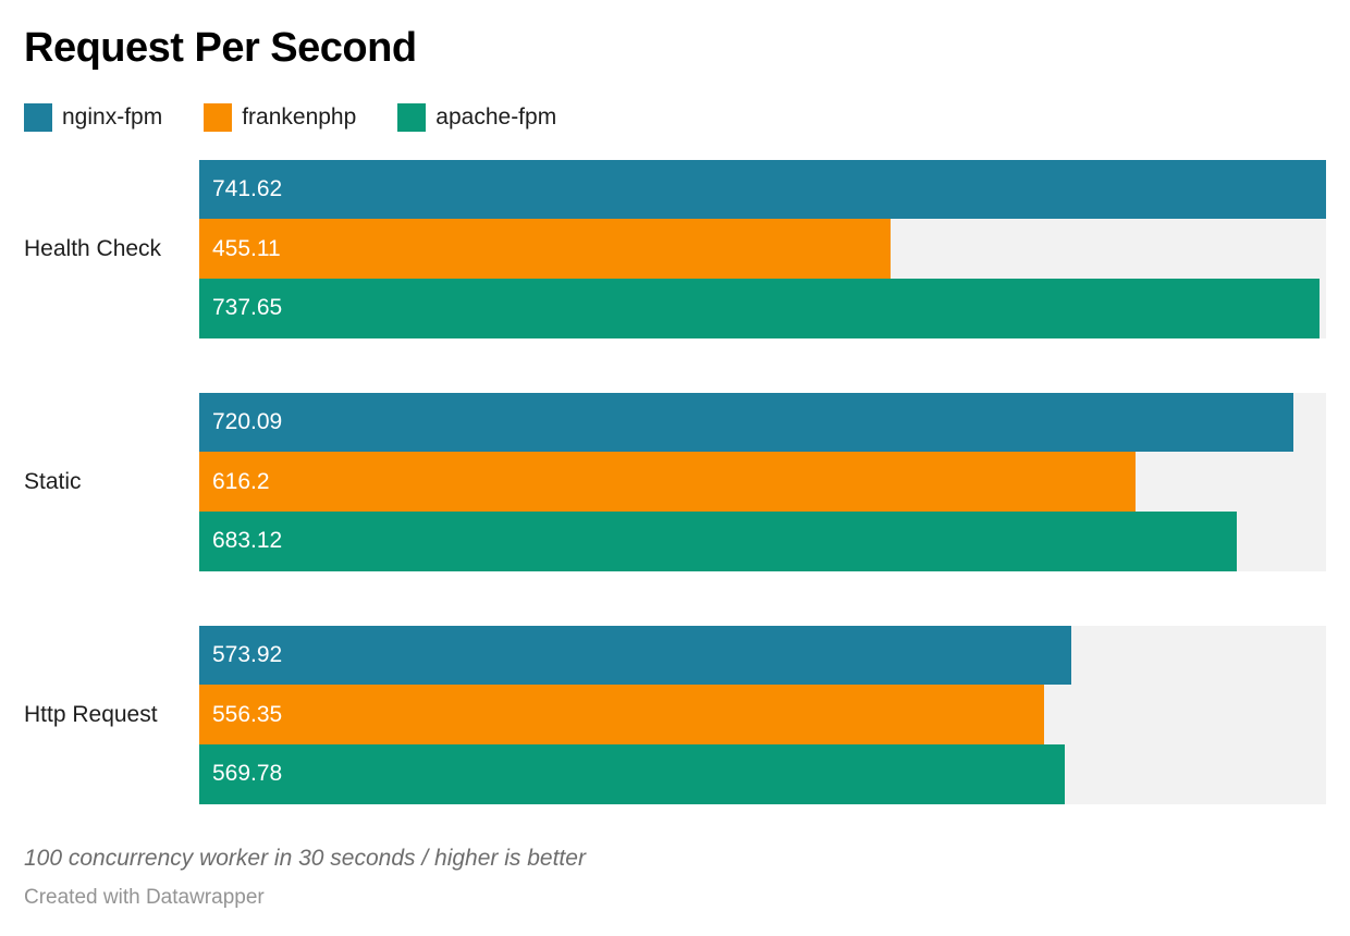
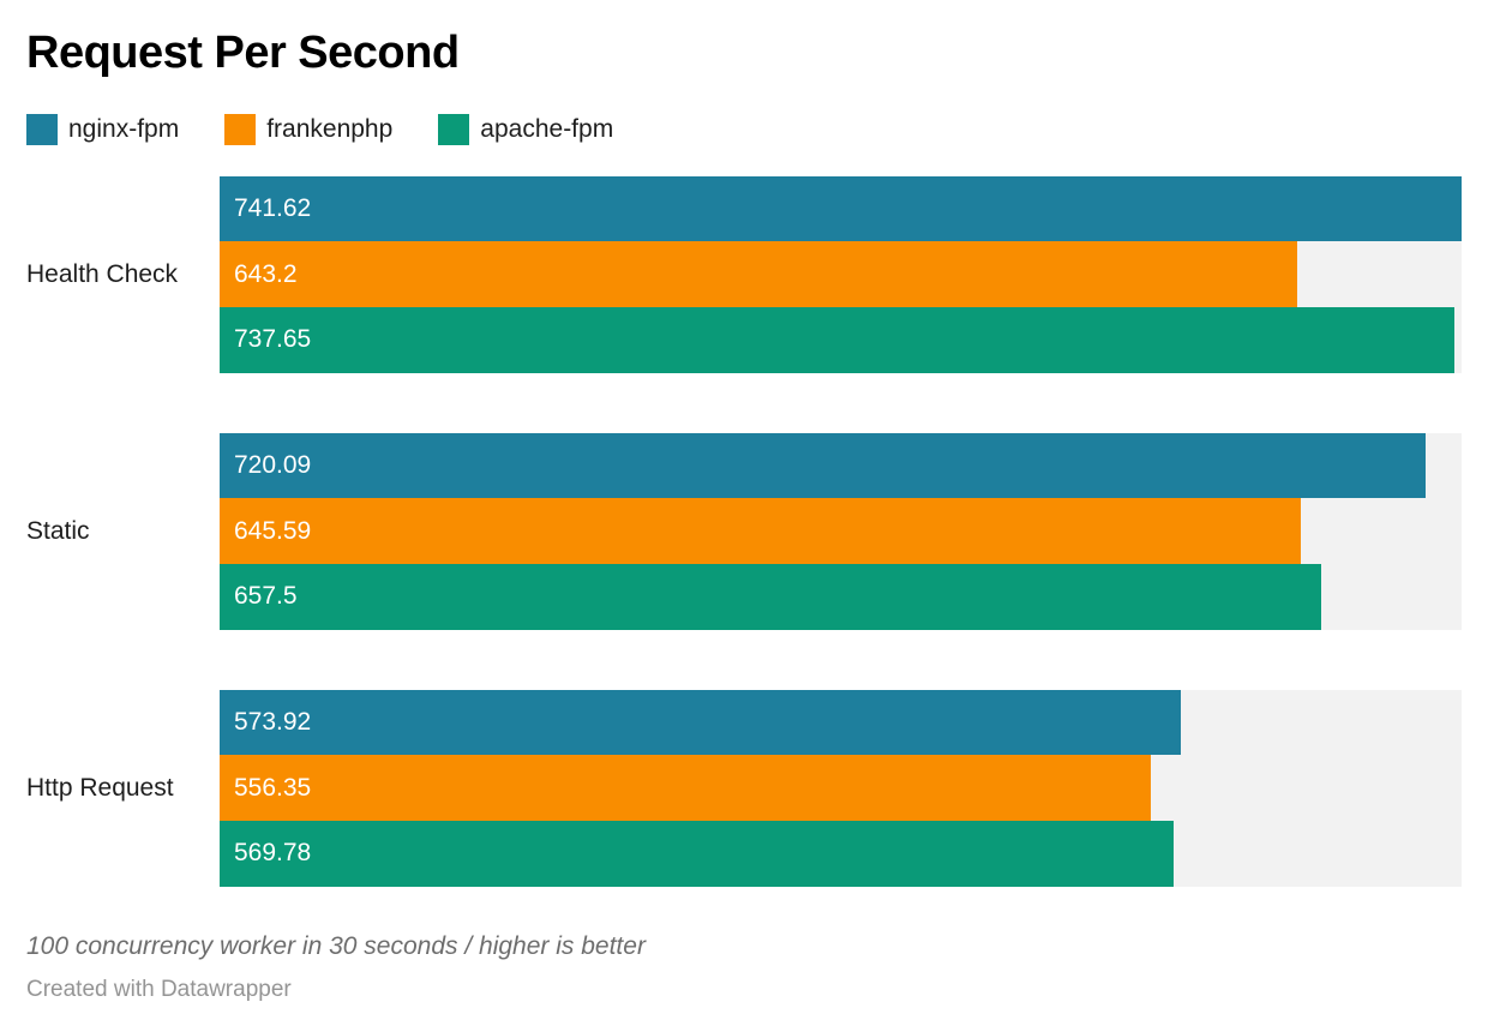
frankenphp/Health Check: 455.11 -> 643.2
frankenphp/Static: 616.2 -> 645.59
apache-fpm/Static: 683.12 -> 657.5
